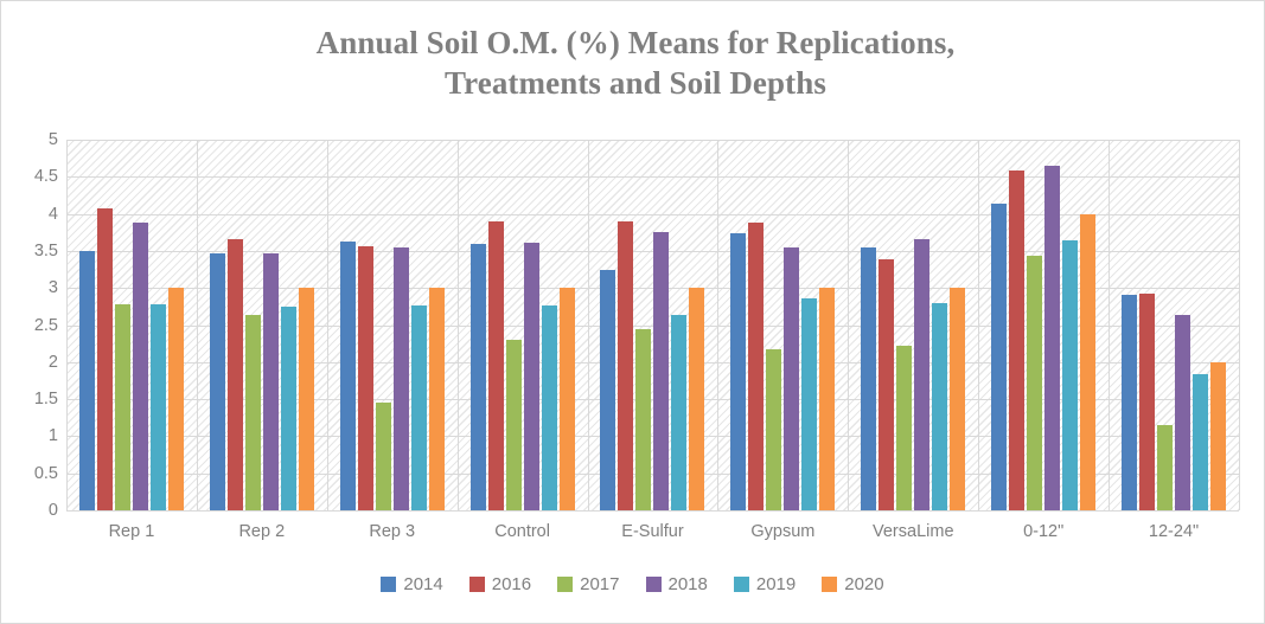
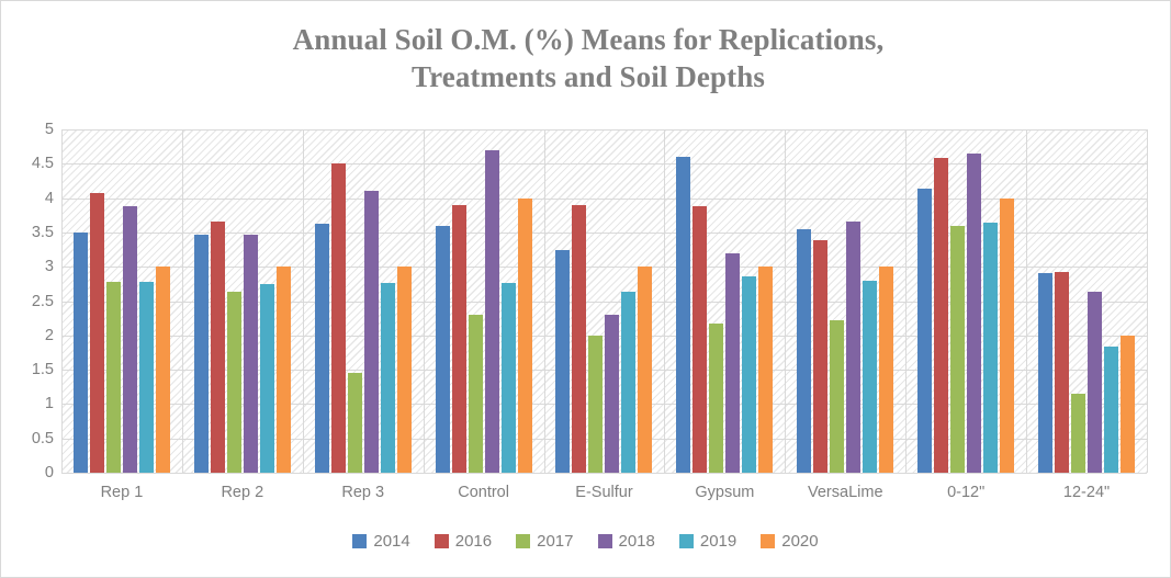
2016/Rep 3: 3.6 -> 4.5
2018/Rep 3: 3.5 -> 4.1
2018/Control: 3.6 -> 4.7
2020/Control: 3.0 -> 4.0
2017/E-Sulfur: 2.4 -> 2.0
2018/E-Sulfur: 3.8 -> 2.3
2014/Gypsum: 3.7 -> 4.6
2018/Gypsum: 3.5 -> 3.2
2017/0-12": 3.4 -> 3.6
